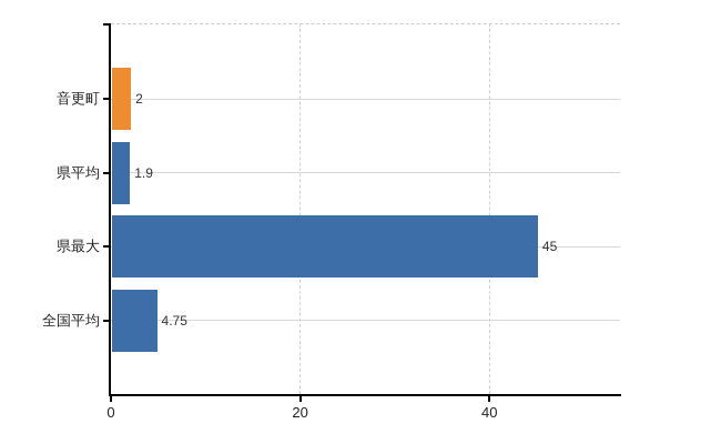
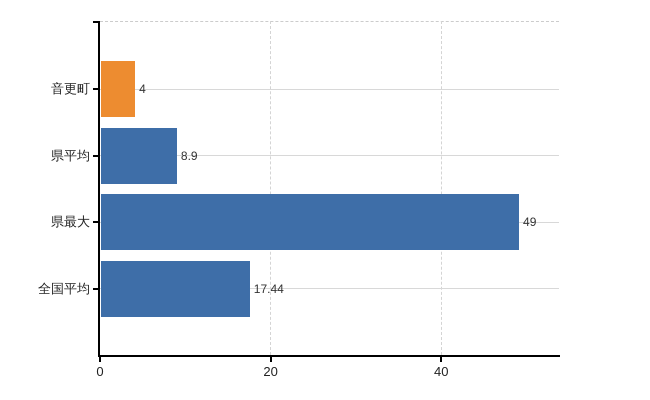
音更町: 2 -> 4
県平均: 1.9 -> 8.9
県最大: 45 -> 49
全国平均: 4.75 -> 17.44
